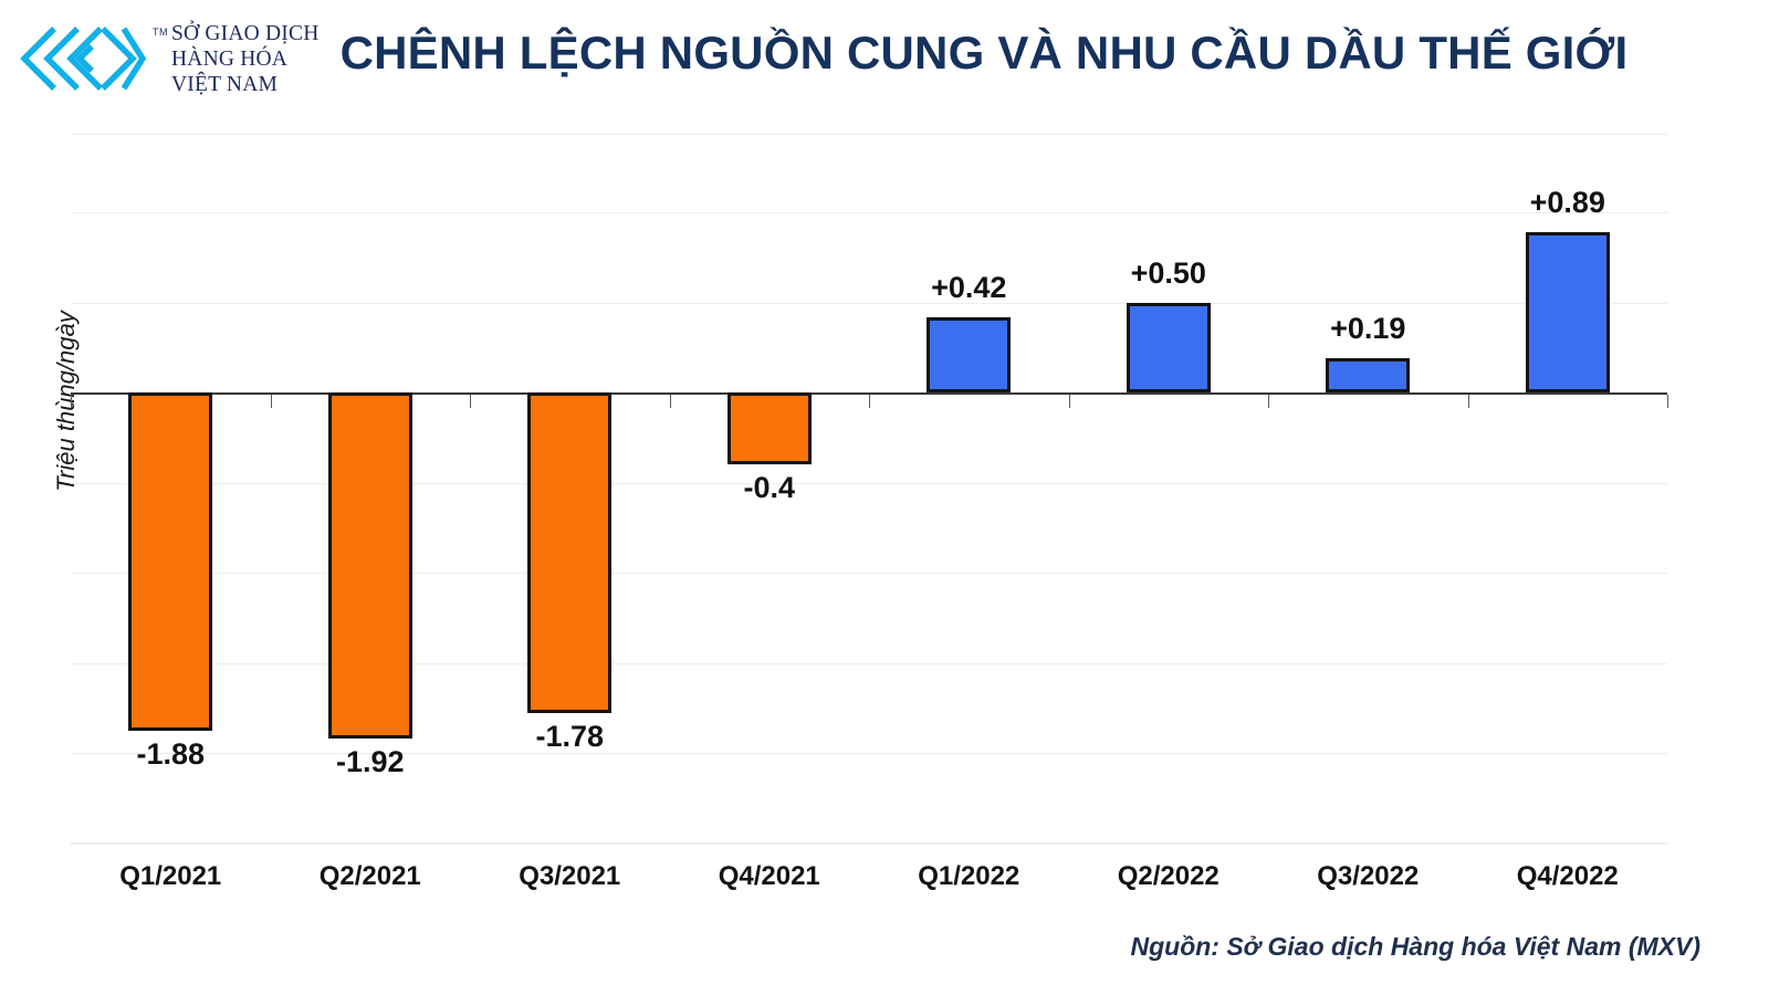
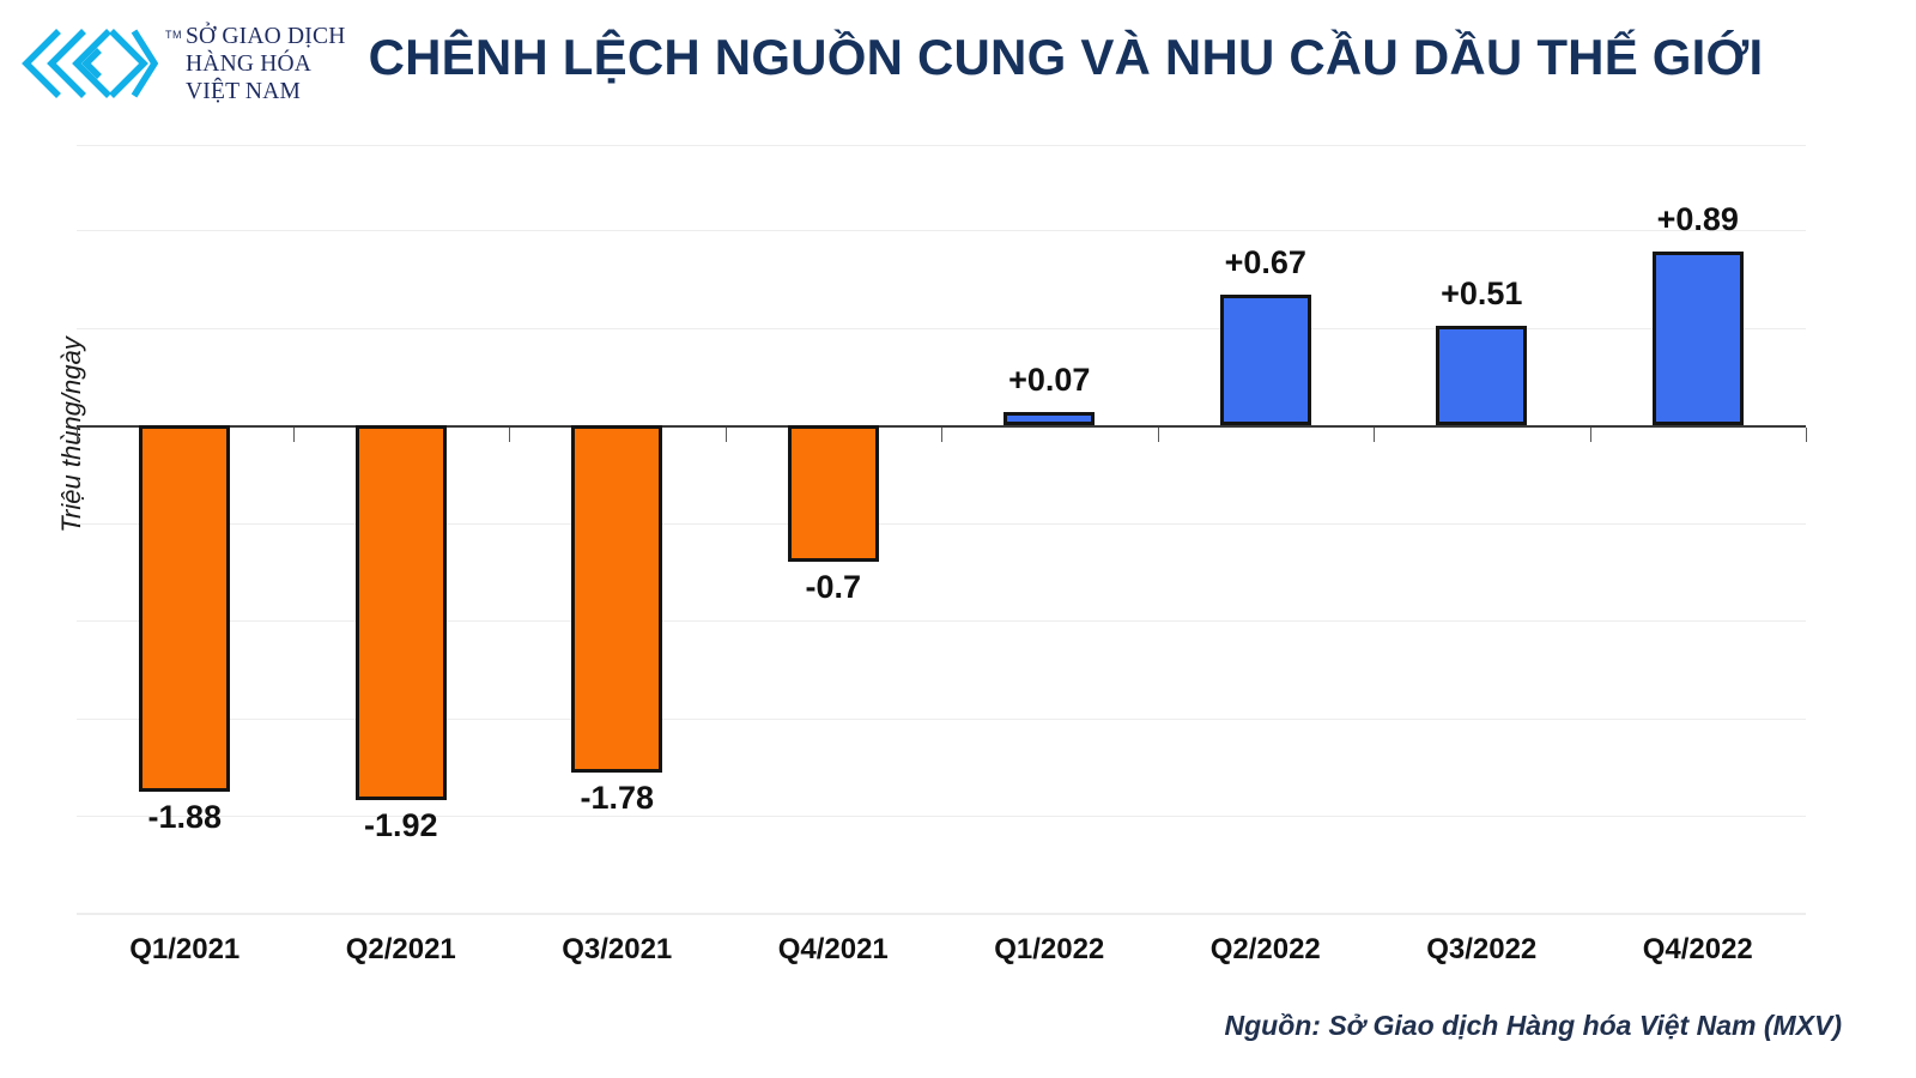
Q4/2021: -0.4 -> -0.7
Q1/2022: +0.42 -> +0.07
Q2/2022: +0.50 -> +0.67
Q3/2022: +0.19 -> +0.51
